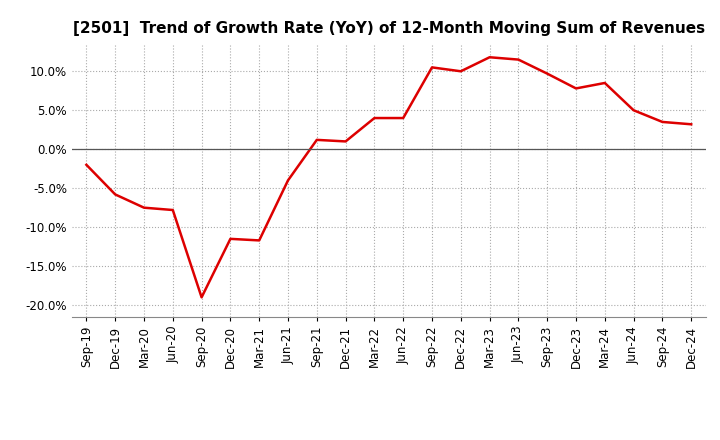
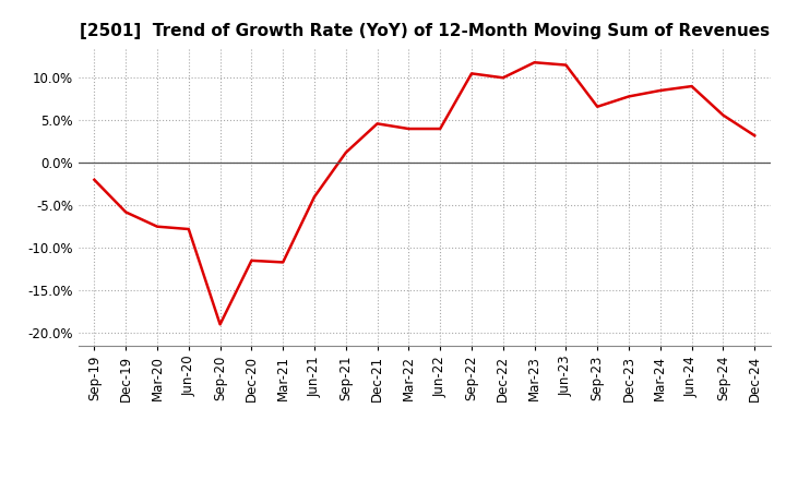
Dec-21: 1.0% -> 4.6%
Sep-23: 9.7% -> 6.6%
Jun-24: 5.0% -> 9.0%
Sep-24: 3.5% -> 5.6%
